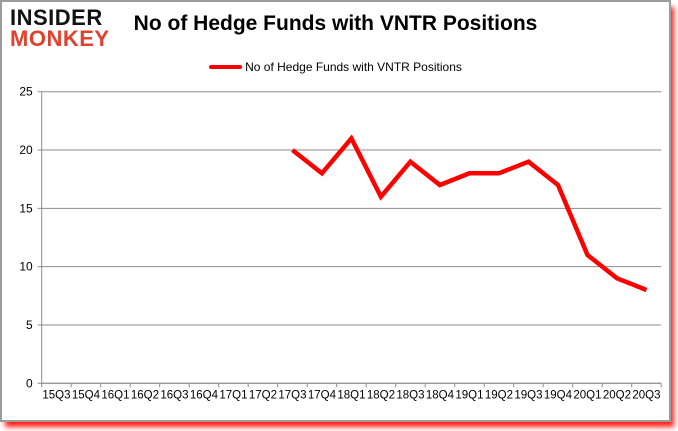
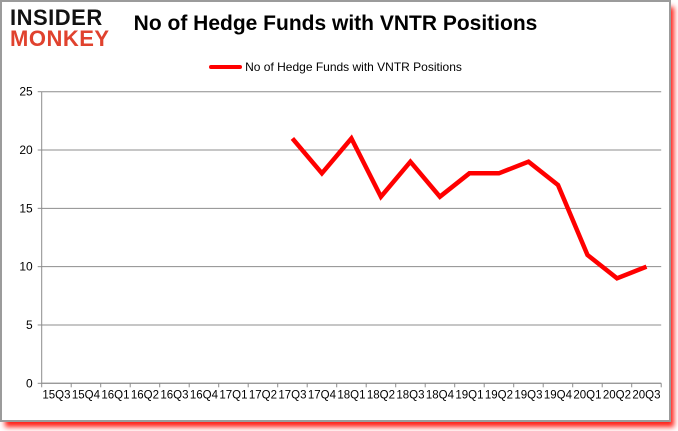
17Q3: 20 -> 21
18Q4: 17 -> 16
20Q3: 8 -> 10
